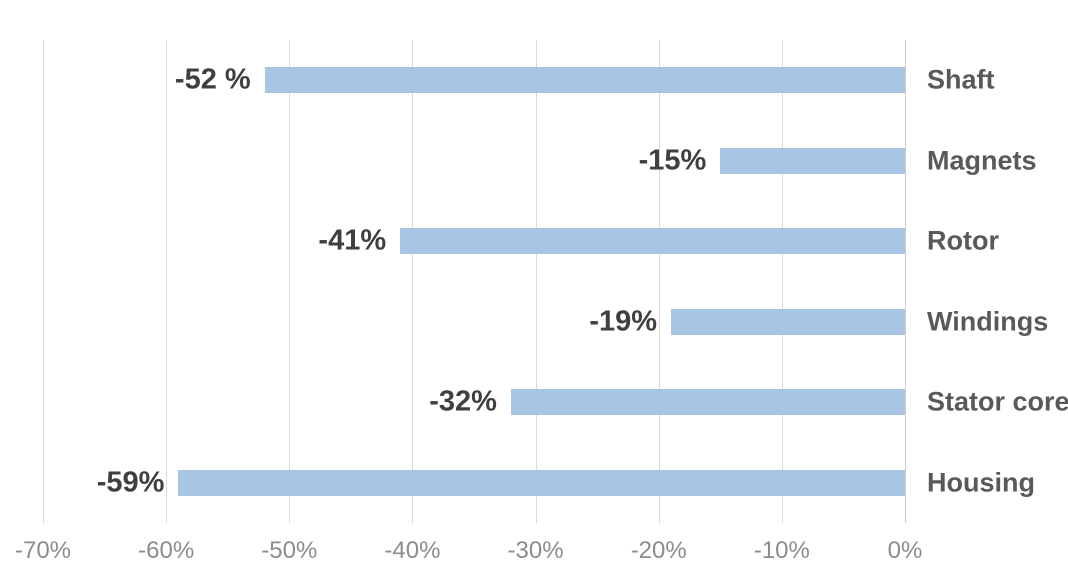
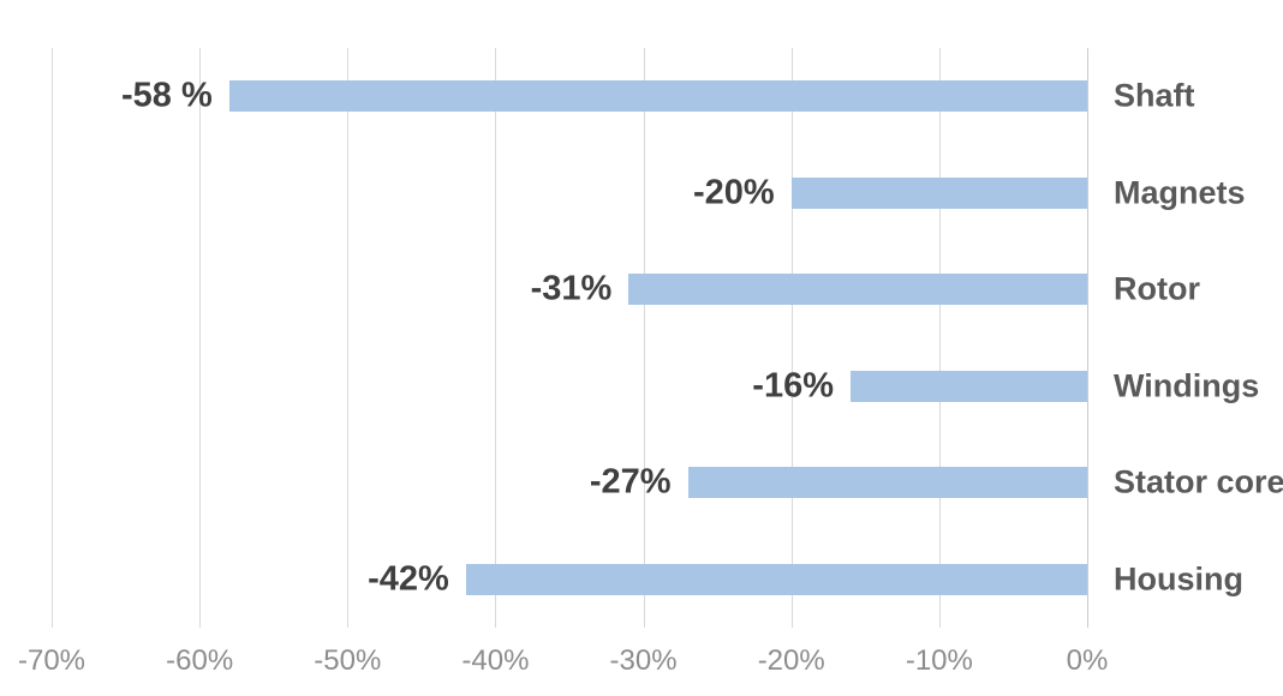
Shaft: -52 -> -58
Magnets: -15% -> -20%
Rotor: -41% -> -31%
Windings: -19% -> -16%
Stator core: -32% -> -27%
Housing: -59% -> -42%
